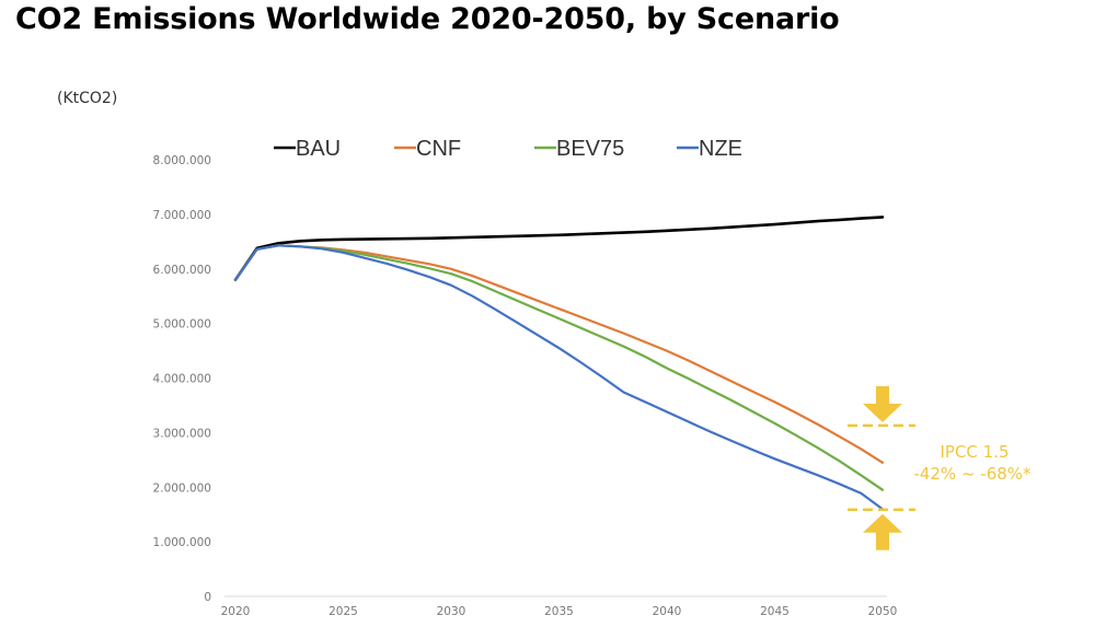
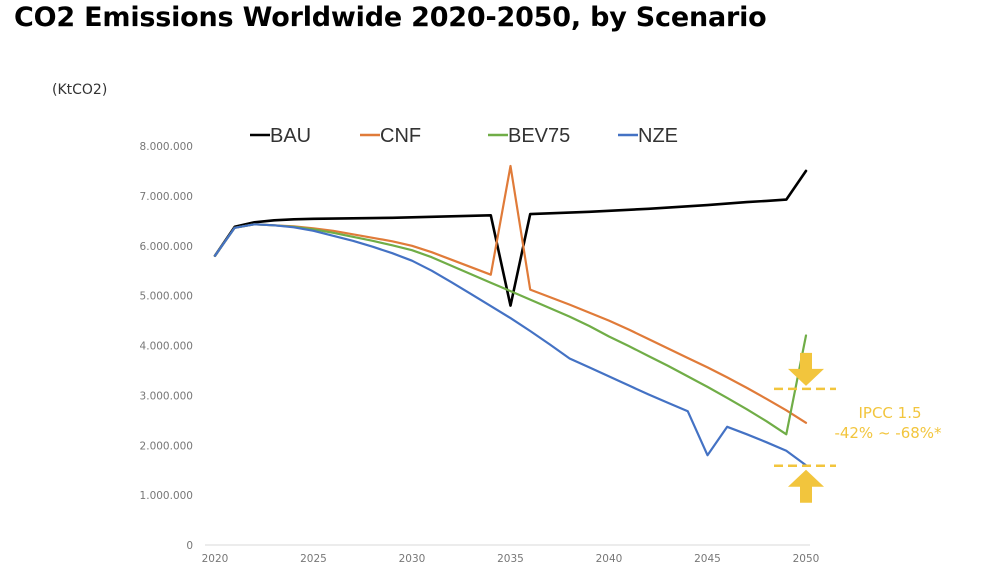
BAU/2035: 6600000 -> 4800000
CNF/2035: 5300000 -> 7600000
NZE/2045: 2500000 -> 1800000
BAU/2050: 7000000 -> 7500000
BEV75/2050: 2000000 -> 4200000
